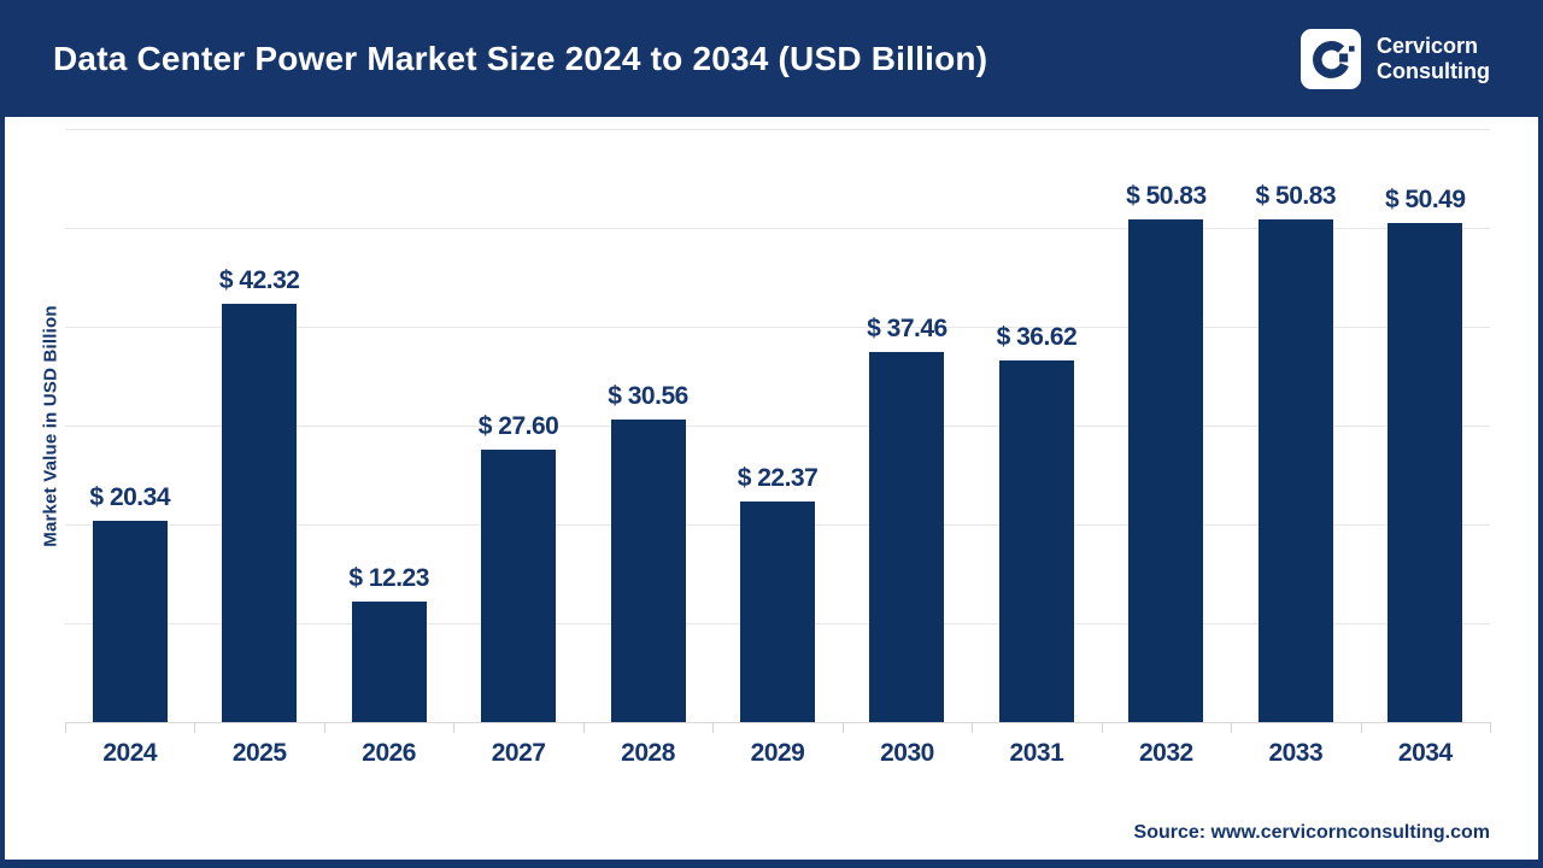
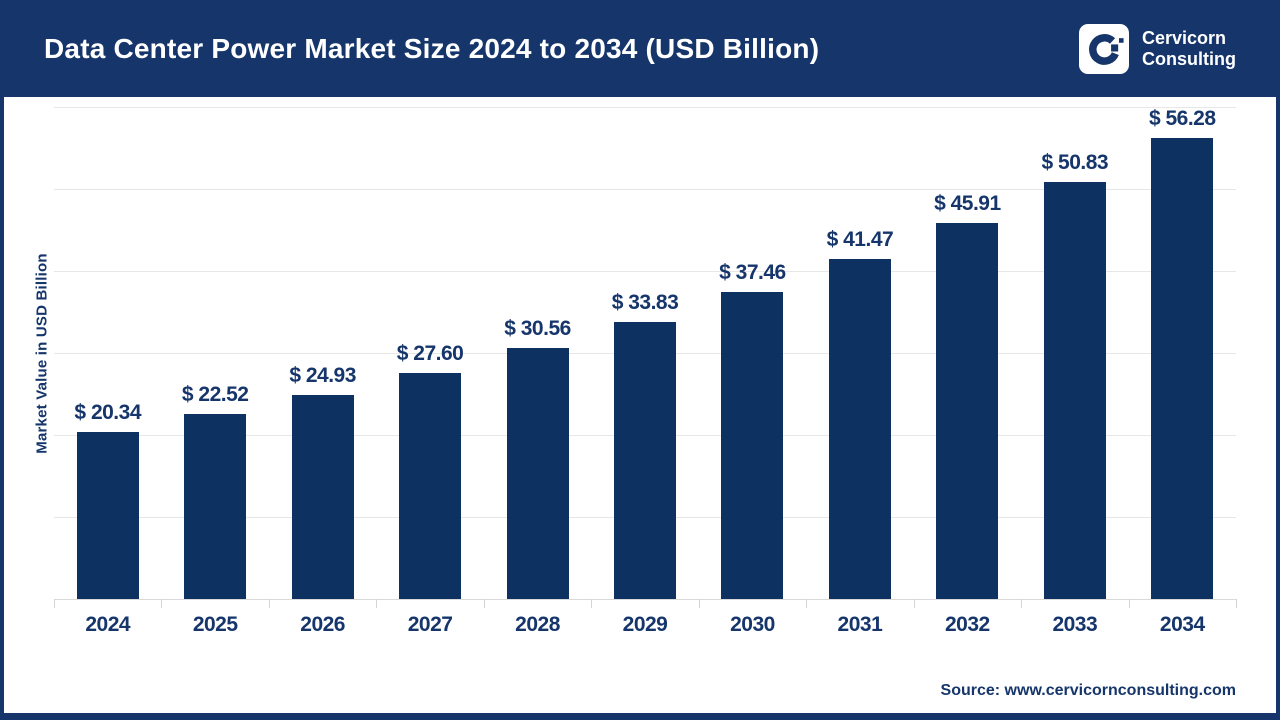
2025: 42.32 -> 22.52
2026: 12.23 -> 24.93
2029: 22.37 -> 33.83
2031: 36.62 -> 41.47
2032: 50.83 -> 45.91
2034: 50.49 -> 56.28
